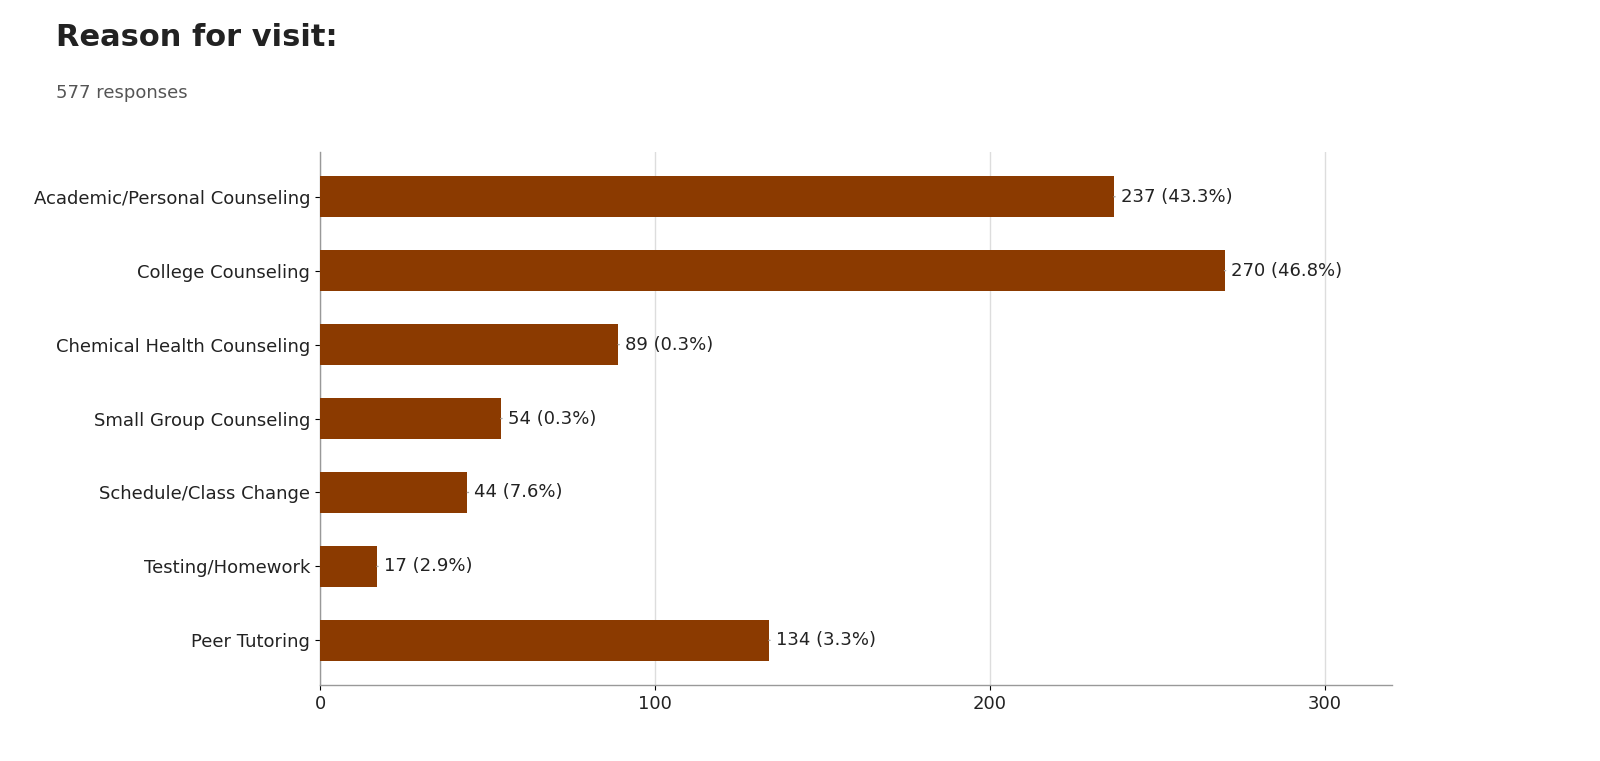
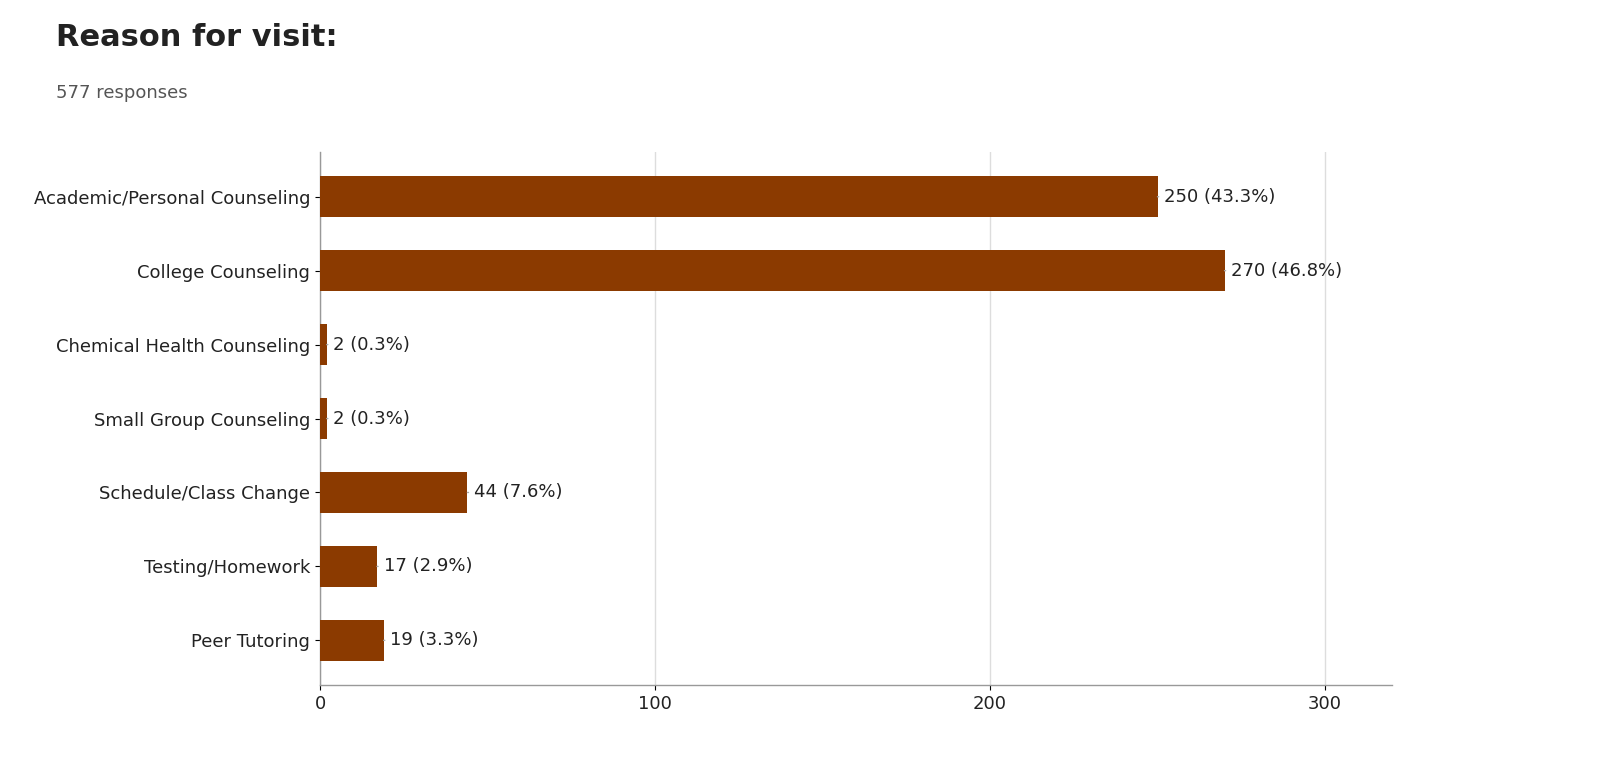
Academic/Personal Counseling: 237 -> 250
Chemical Health Counseling: 89 -> 2
Small Group Counseling: 54 -> 2
Peer Tutoring: 134 -> 19
